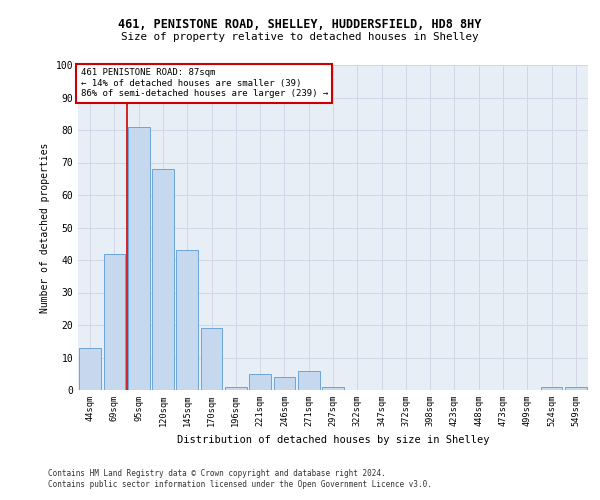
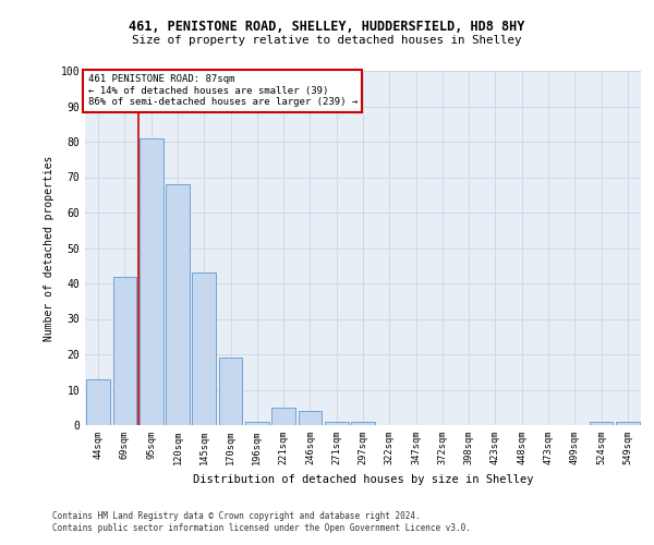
271sqm: 6 -> 1
